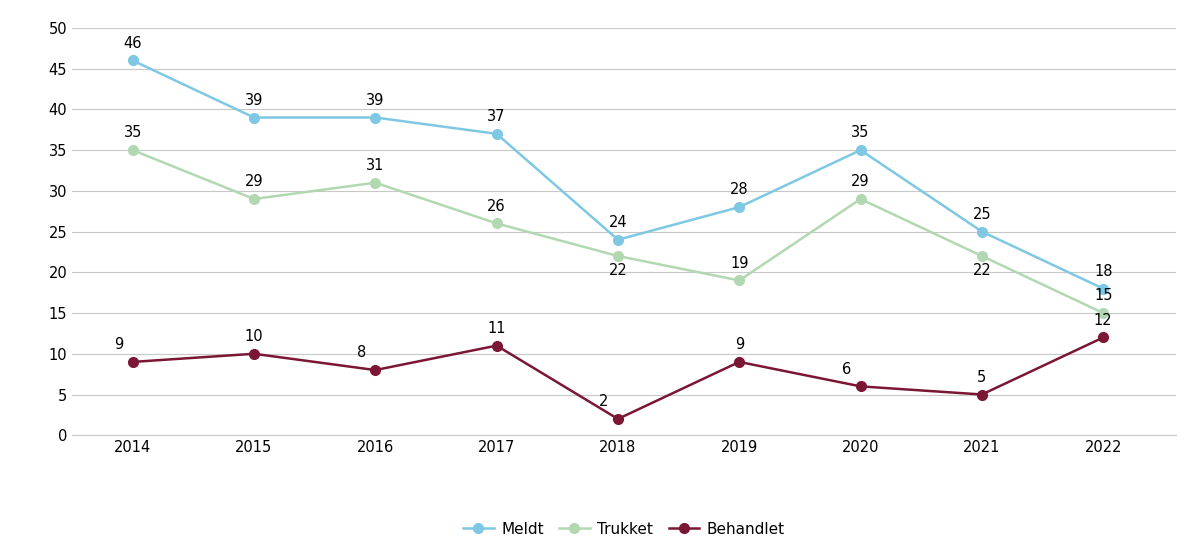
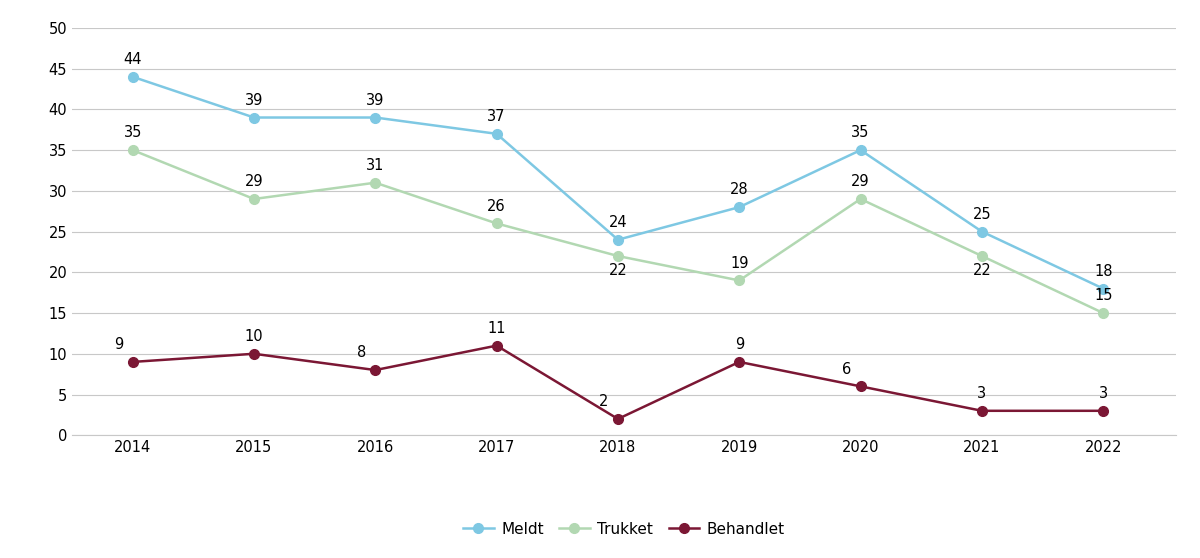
Meldt/2014: 46 -> 44
Behandlet/2021: 5 -> 3
Behandlet/2022: 12 -> 3
